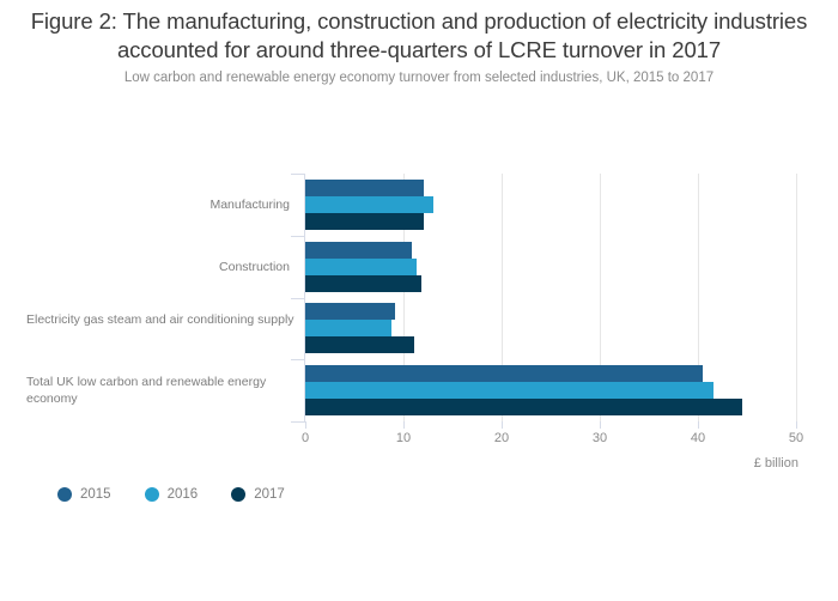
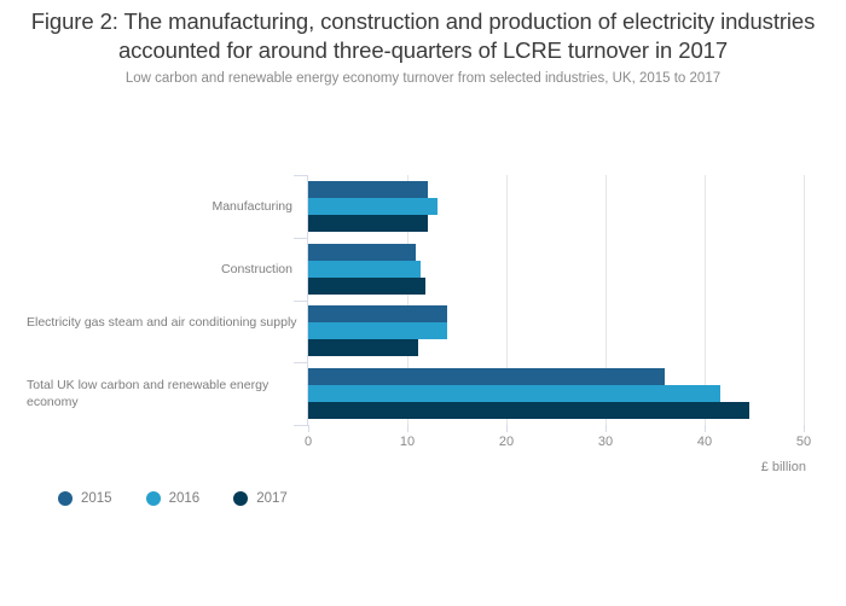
2015/Electricity gas steam and air conditioning supply: 9 -> 14
2016/Electricity gas steam and air conditioning supply: 9 -> 14
2015/Total UK low carbon and renewable energy economy: 40 -> 36
